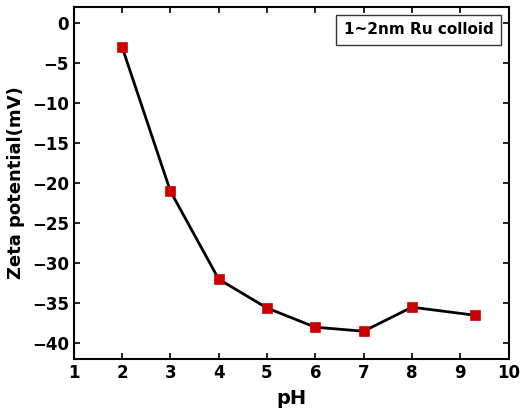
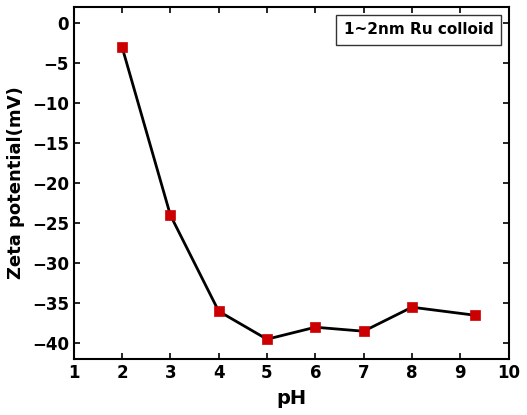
3: -21.0 -> -24.0
4: -32.0 -> -36.0
5: -35.6 -> -39.5
